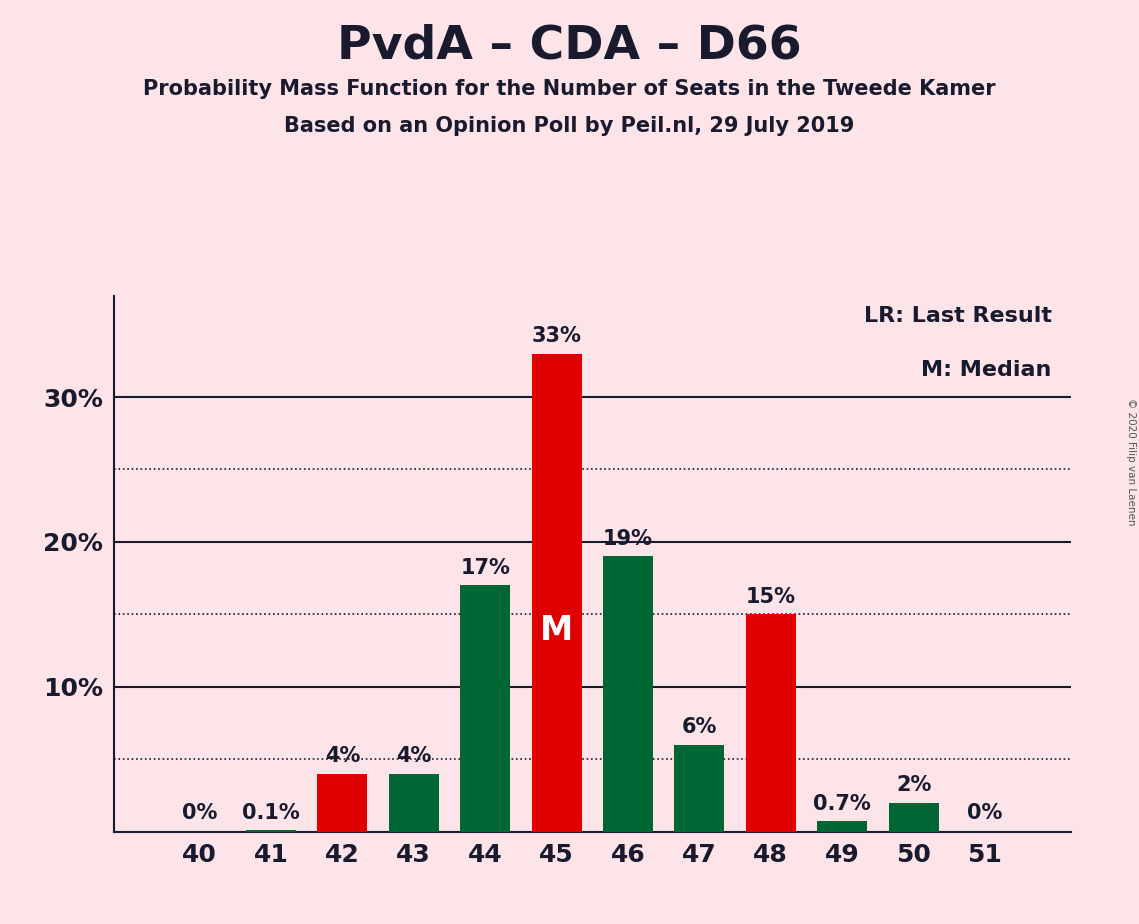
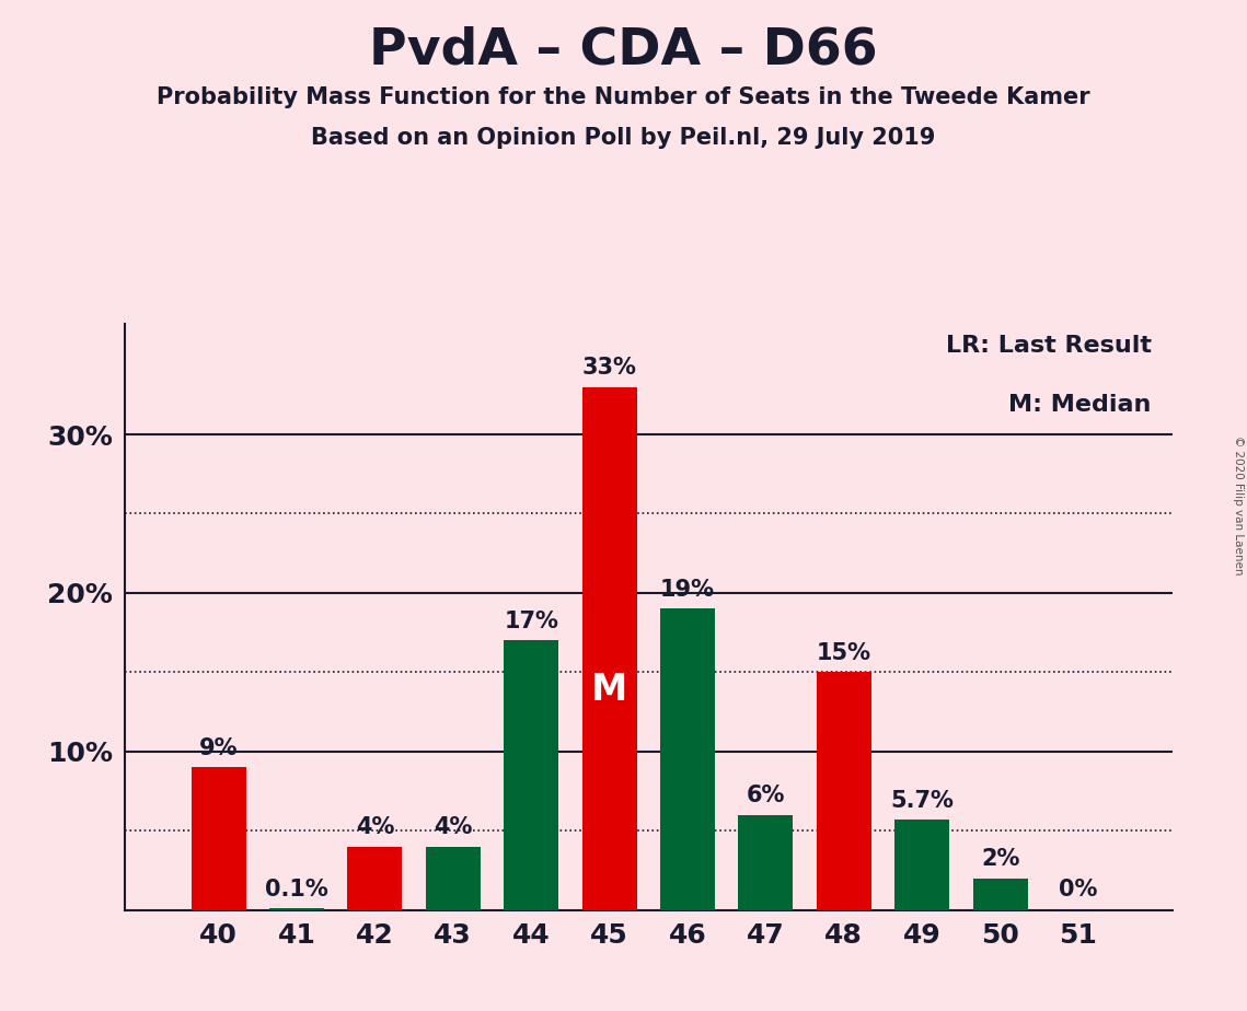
40: 0% -> 9%
49: 0.7% -> 5.7%
